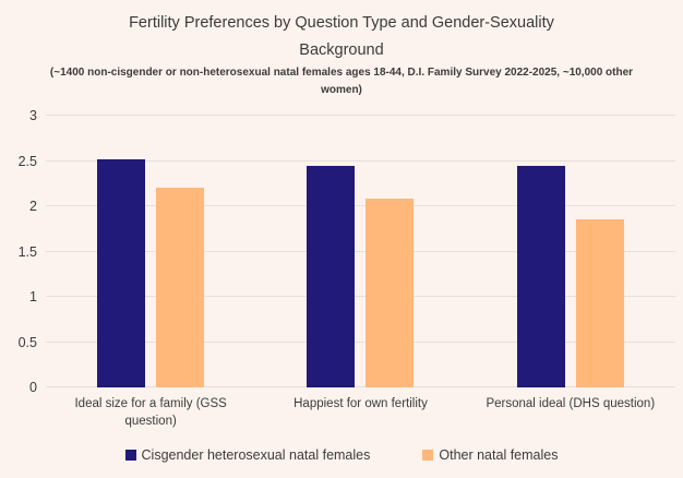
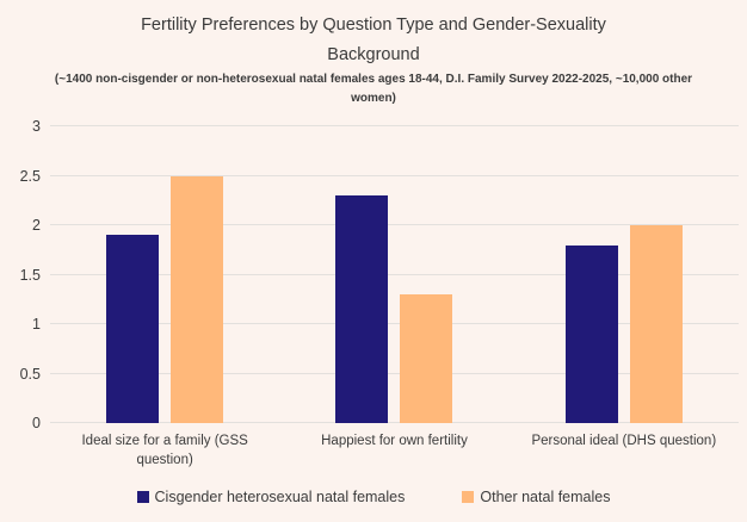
Cisgender heterosexual natal females/Ideal size for a family (GSS question): 2.5 -> 1.9
Other natal females/Ideal size for a family (GSS question): 2.2 -> 2.5
Cisgender heterosexual natal females/Happiest for own fertility: 2.5 -> 2.3
Other natal females/Happiest for own fertility: 2.1 -> 1.3
Cisgender heterosexual natal females/Personal ideal (DHS question): 2.5 -> 1.8
Other natal females/Personal ideal (DHS question): 1.9 -> 2.0
